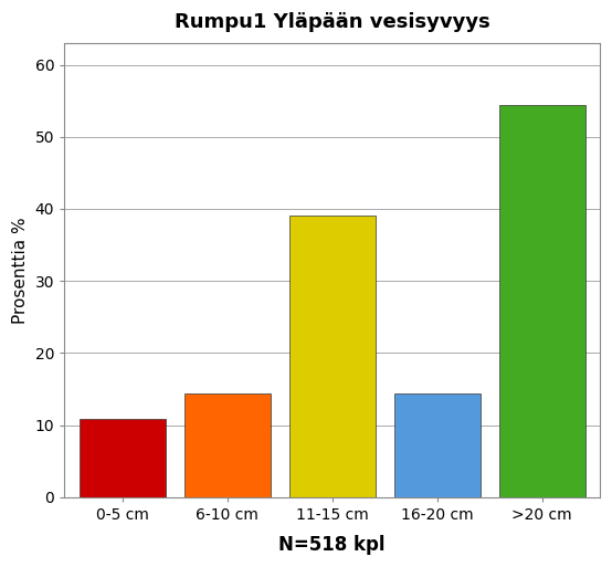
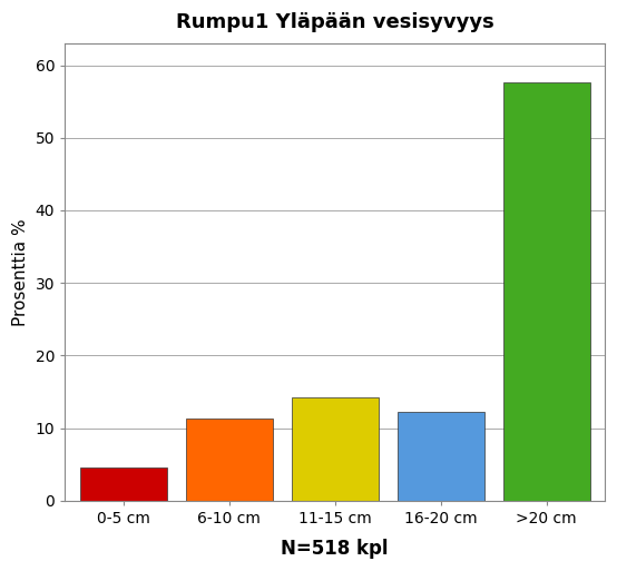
0-5 cm: 10.8 -> 4.6
6-10 cm: 14.4 -> 11.3
11-15 cm: 39.0 -> 14.3
16-20 cm: 14.4 -> 12.2
>20 cm: 54.4 -> 57.7
